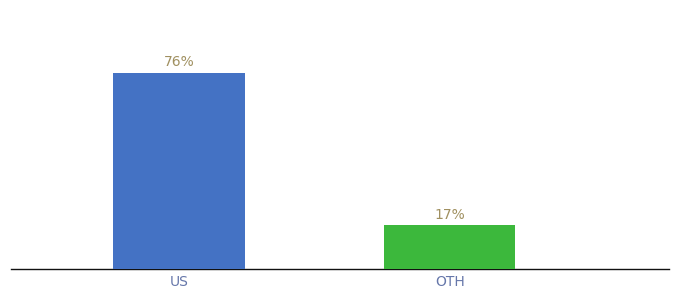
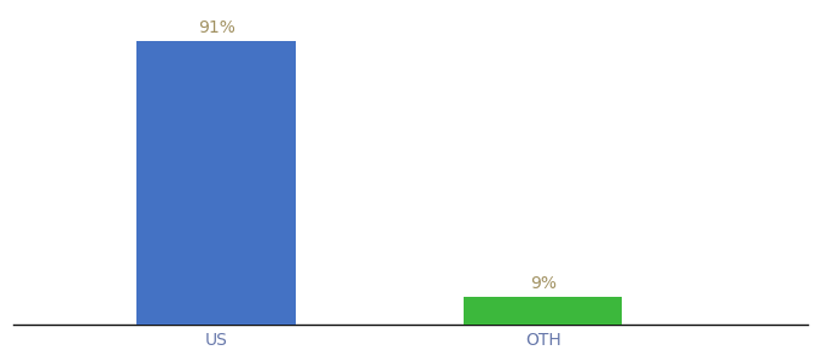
US: 76% -> 91%
OTH: 17% -> 9%
